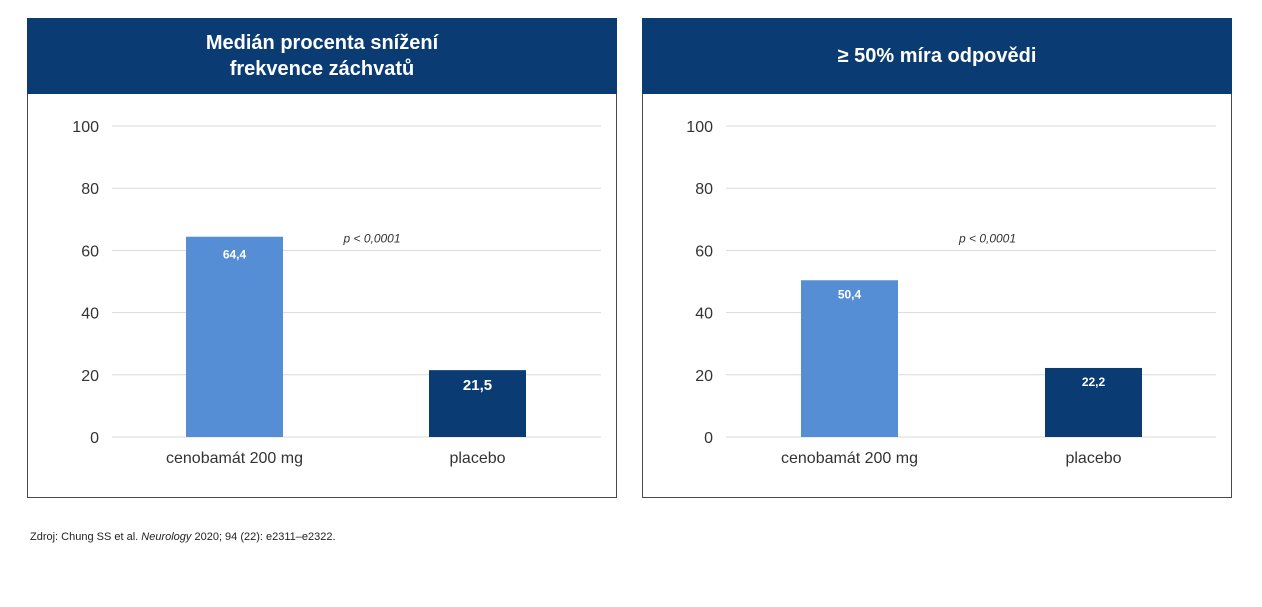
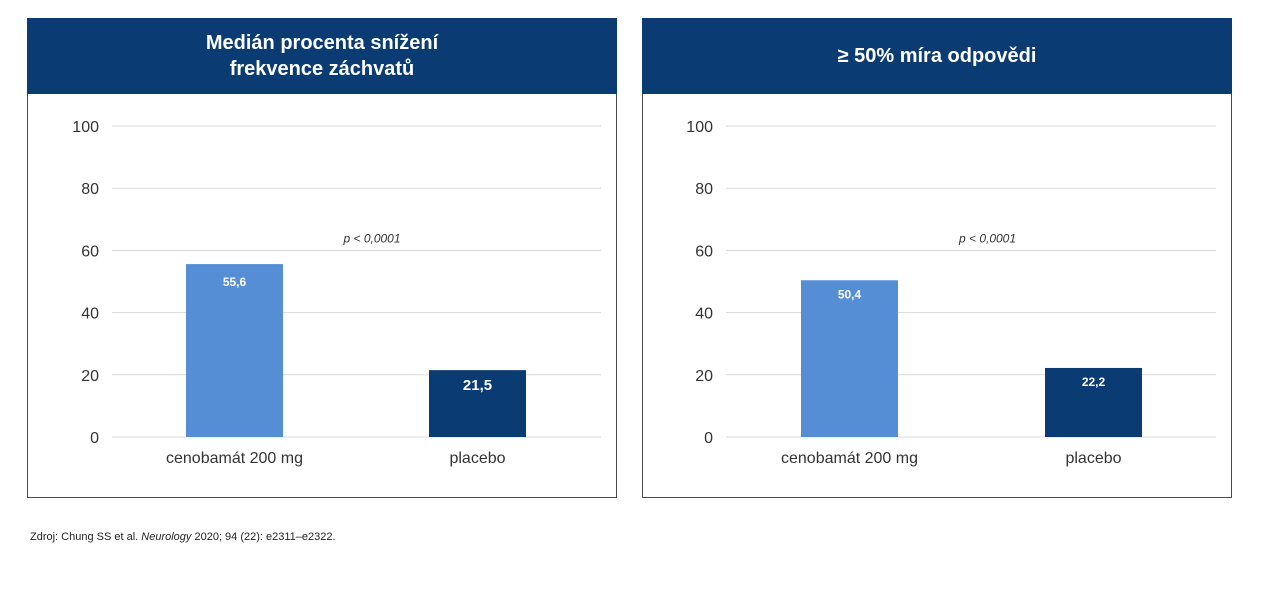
Medián procenta snížení frekvence záchvatů/cenobamát 200 mg: 64,4 -> 55,6
